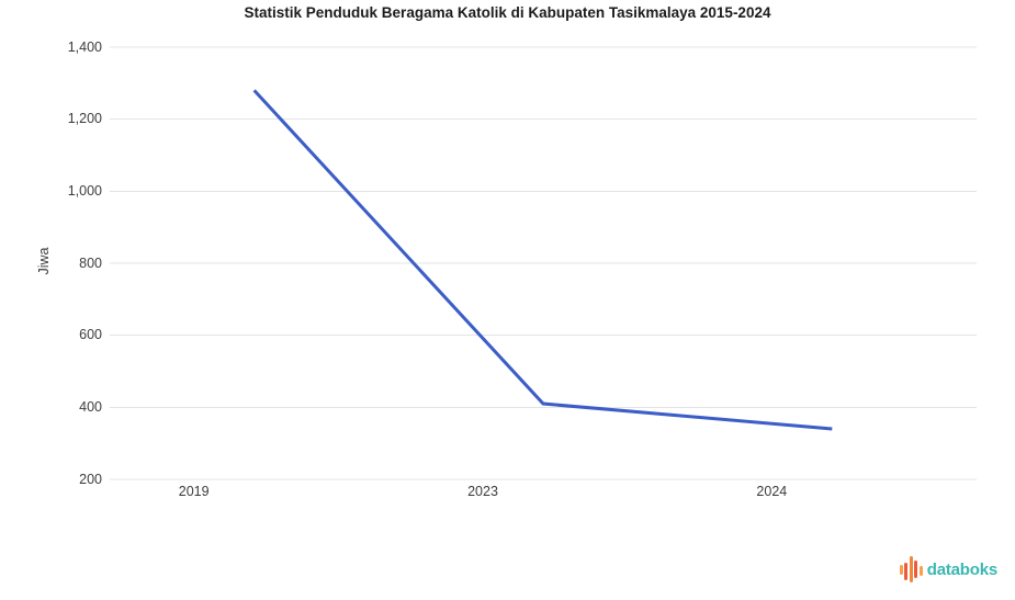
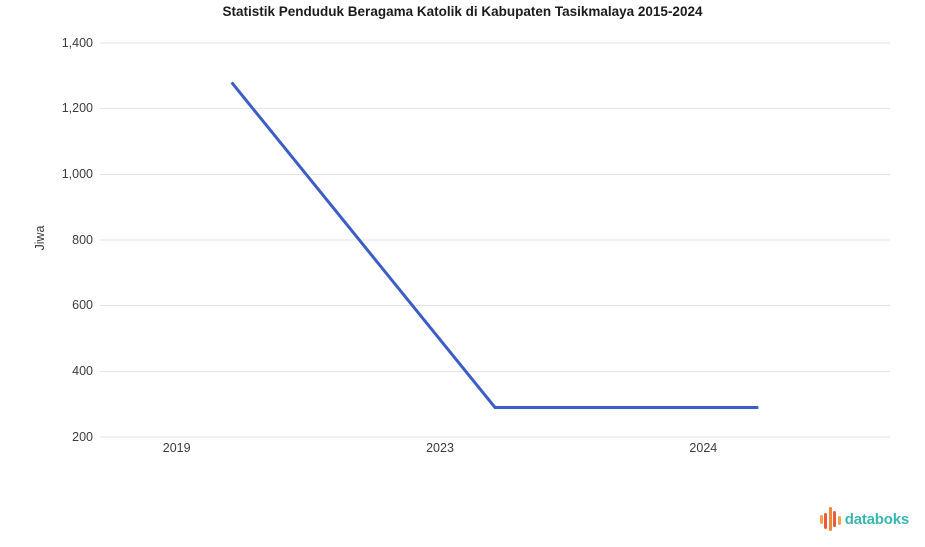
2023: 410 -> 290
2024: 340 -> 290
